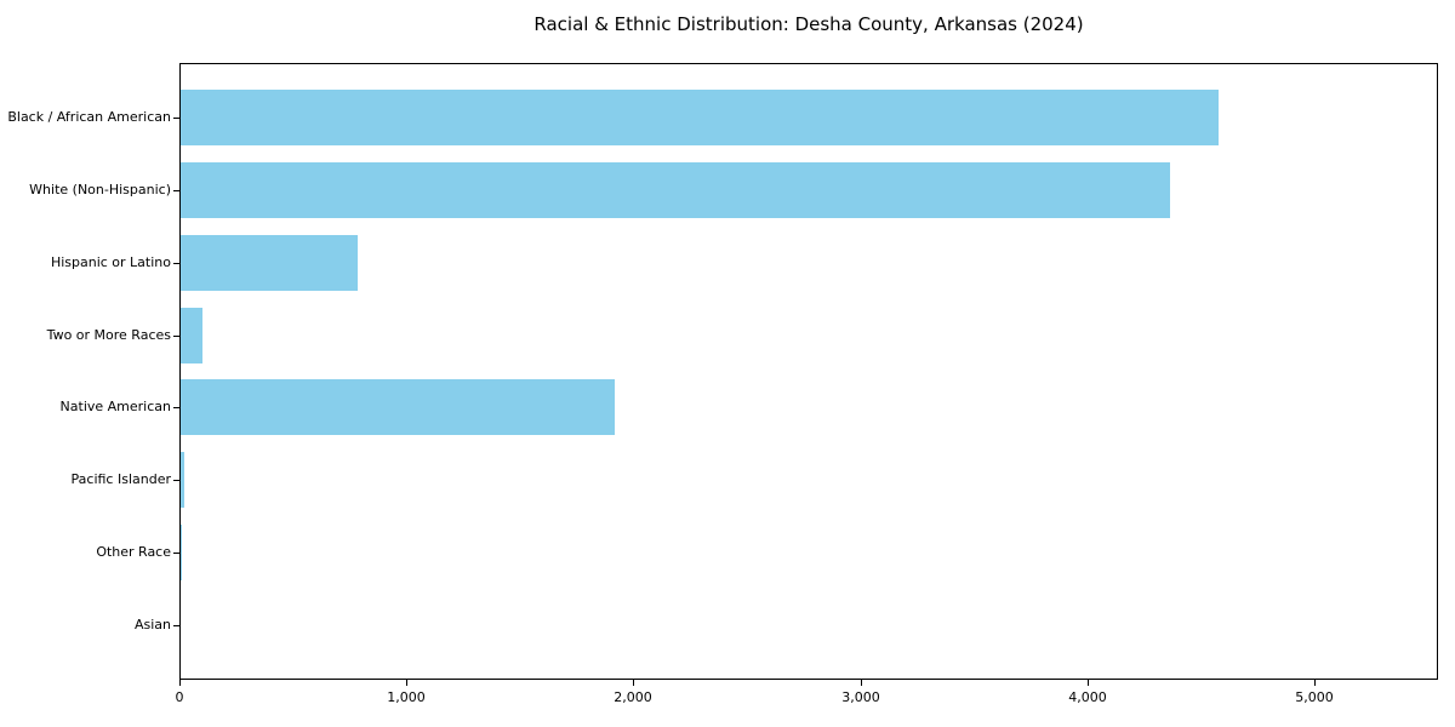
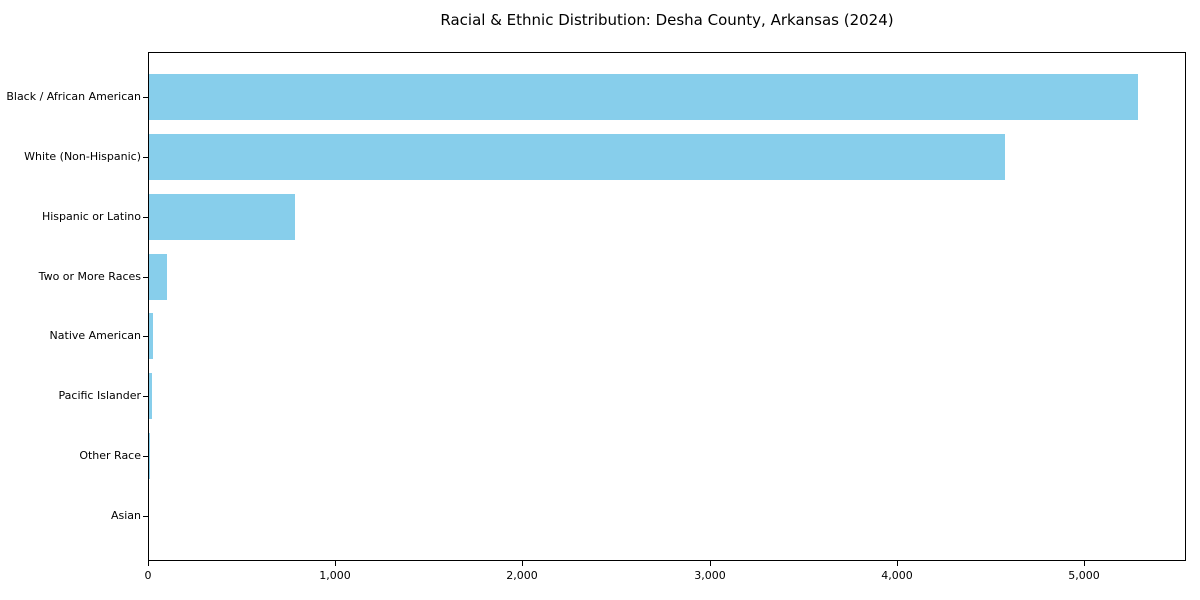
Black / African American: 4570 -> 5280
White (Non-Hispanic): 4360 -> 4570
Native American: 1910 -> 20
